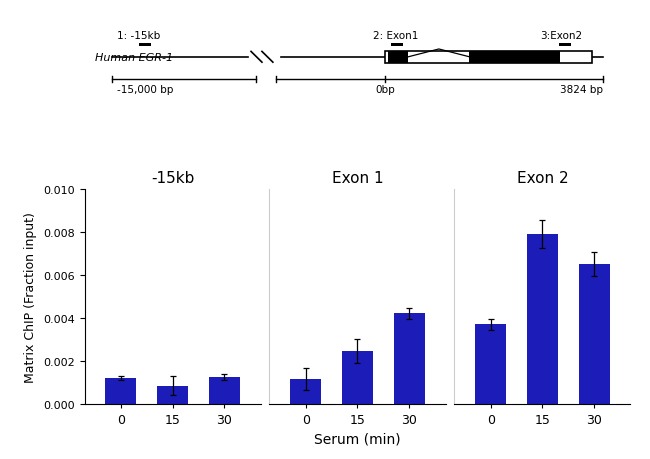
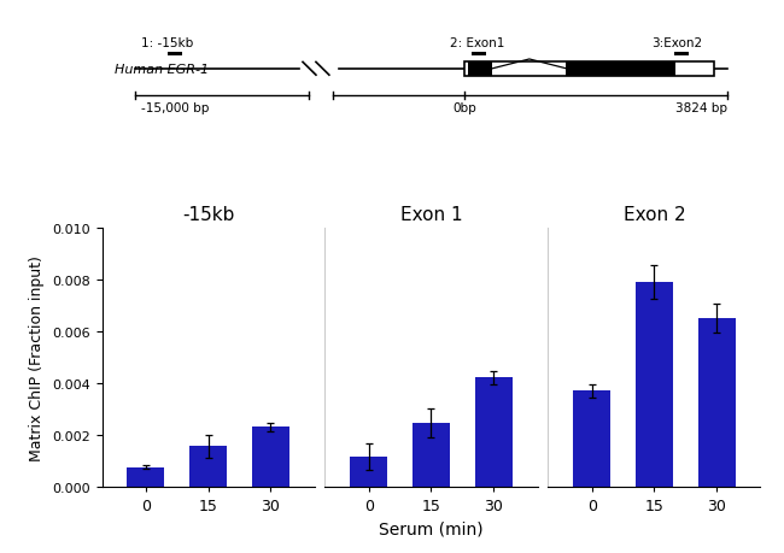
-15kb/0: 0.00120 -> 0.00075
-15kb/15: 0.00085 -> 0.00155
-15kb/30: 0.00125 -> 0.00230
